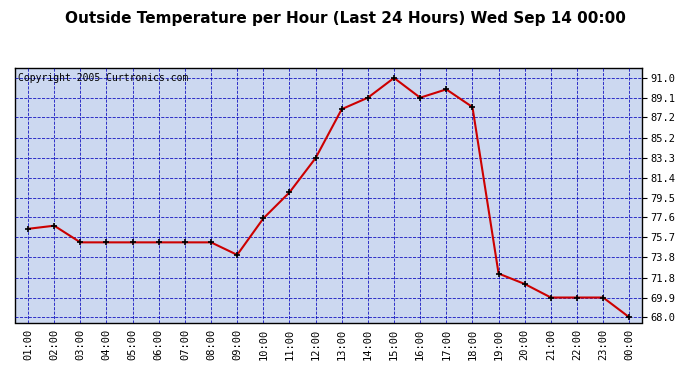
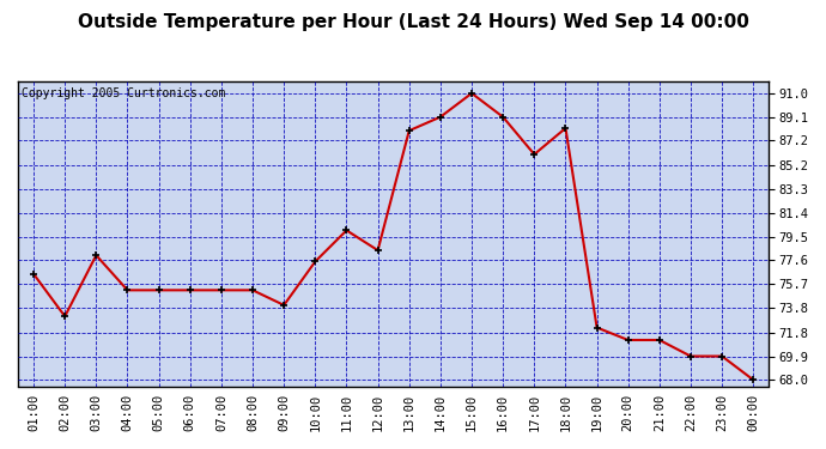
02:00: 76.8 -> 73.1
03:00: 75.2 -> 78.0
12:00: 83.3 -> 78.4
17:00: 89.9 -> 86.1
21:00: 69.9 -> 71.2
